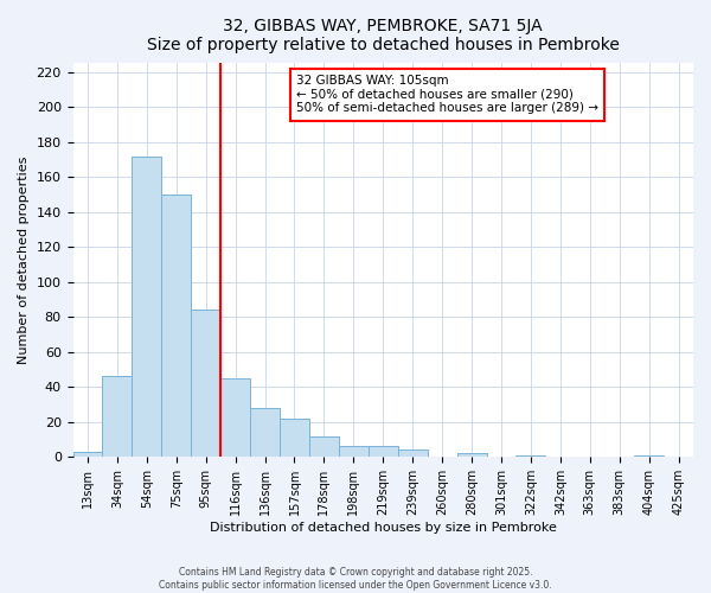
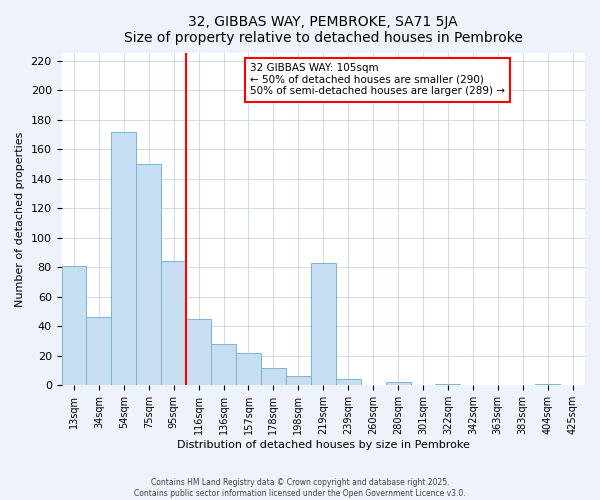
13sqm: 3 -> 81
219sqm: 6 -> 83
